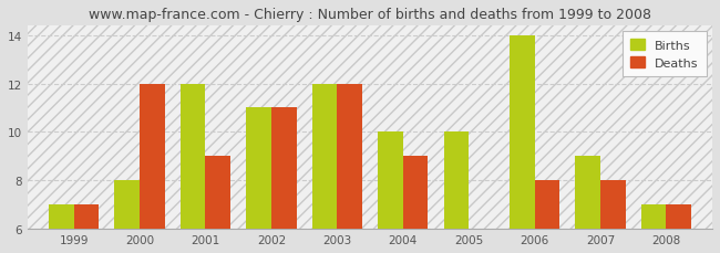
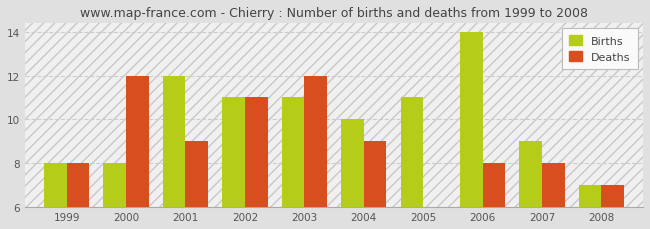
Births/1999: 7 -> 8
Deaths/1999: 7 -> 8
Births/2003: 12 -> 11
Births/2005: 10 -> 11
